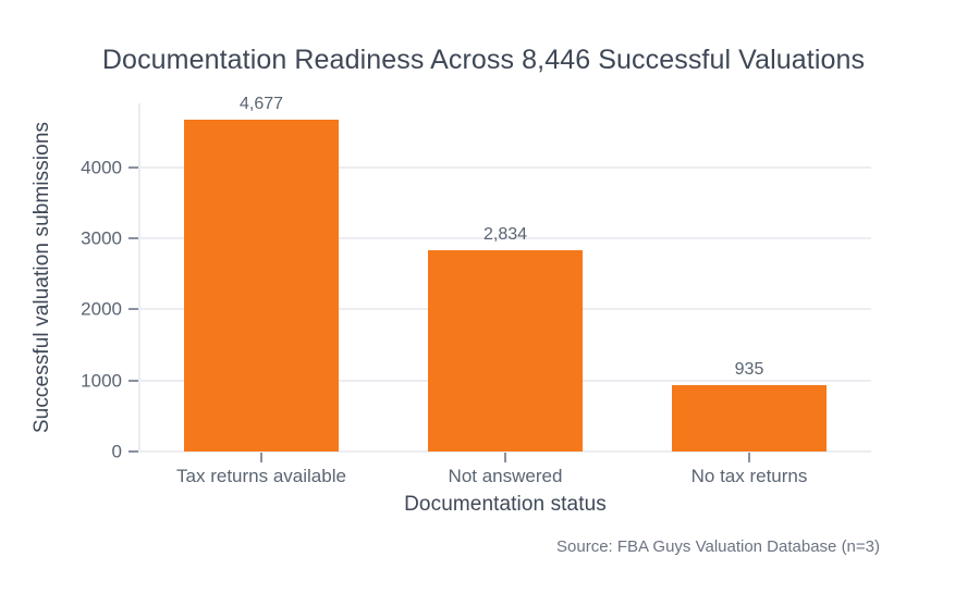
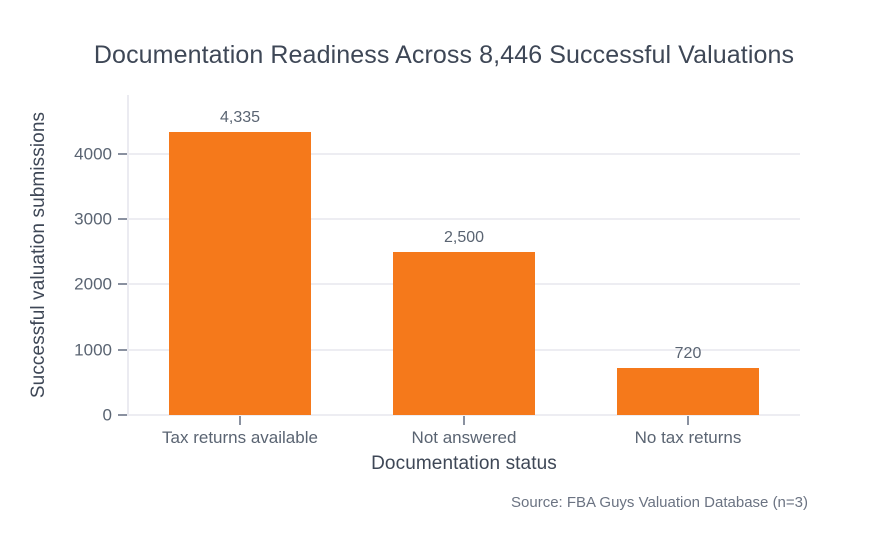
Tax returns available: 4,677 -> 4,335
Not answered: 2,834 -> 2,500
No tax returns: 935 -> 720
